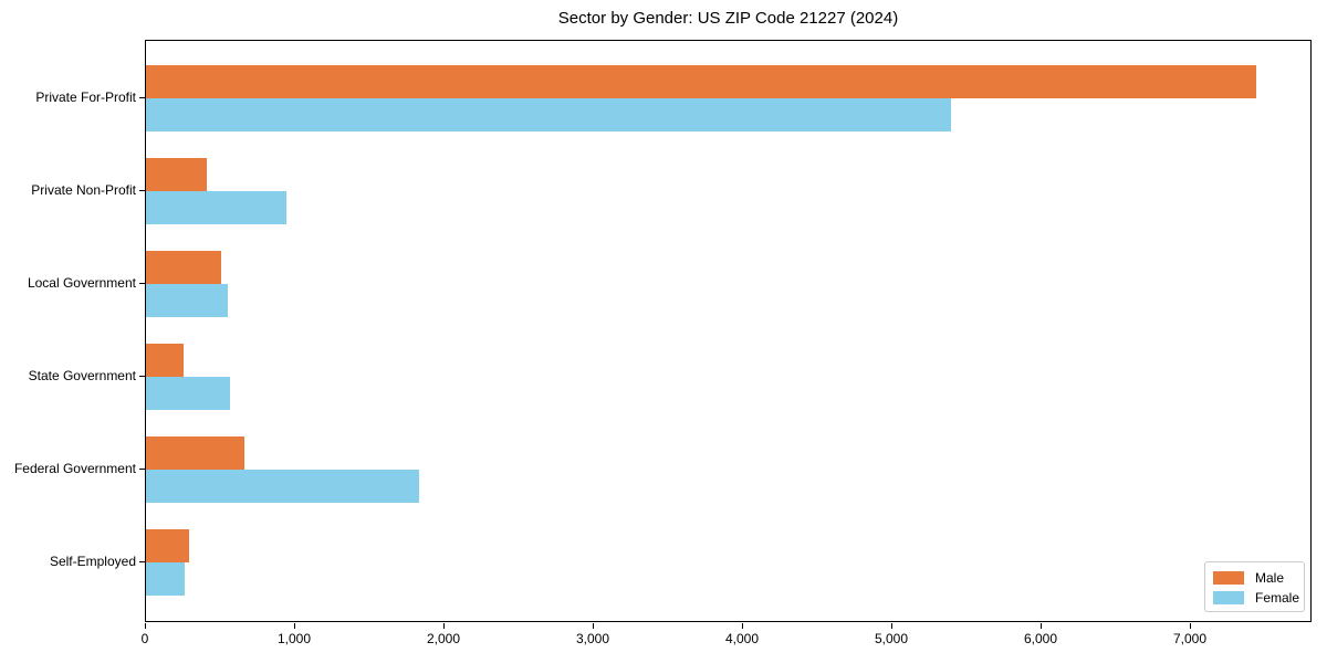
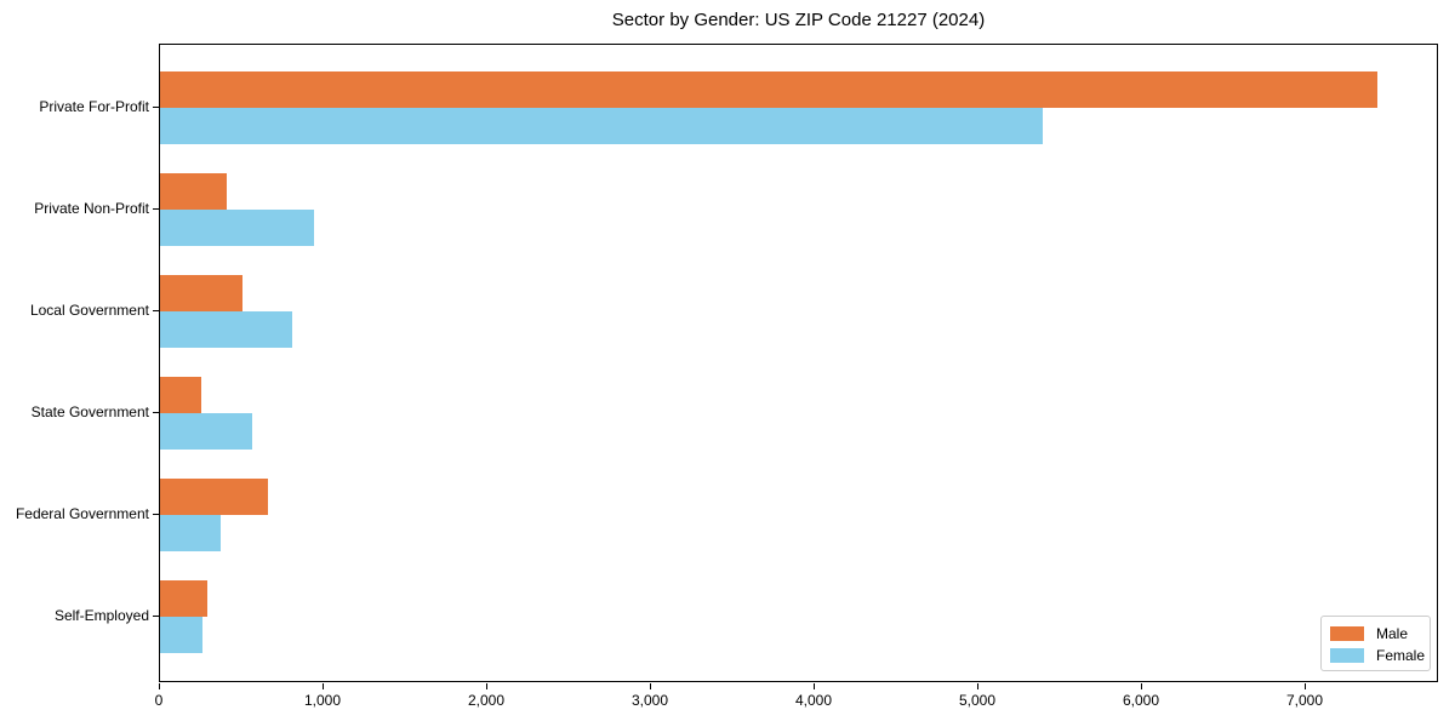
Female/Local Government: 550 -> 810
Female/Federal Government: 1830 -> 370
